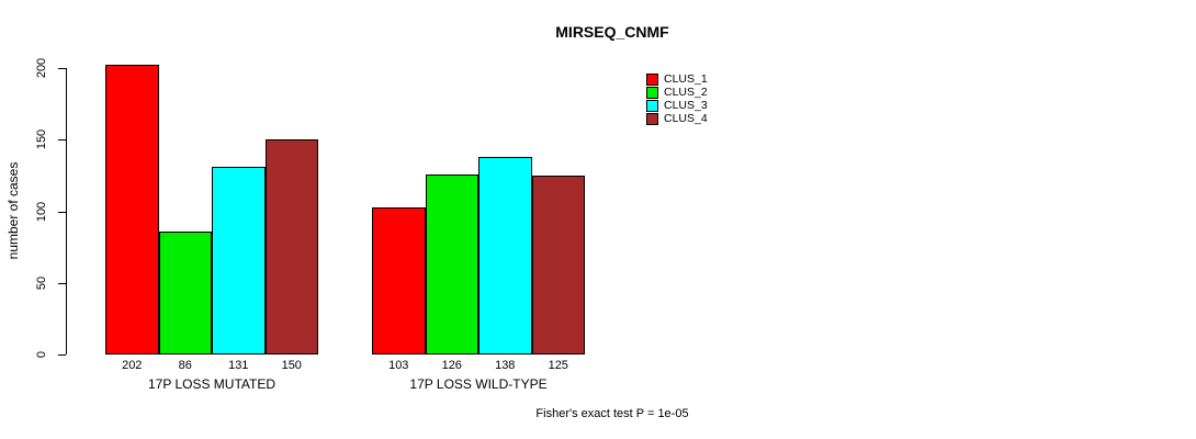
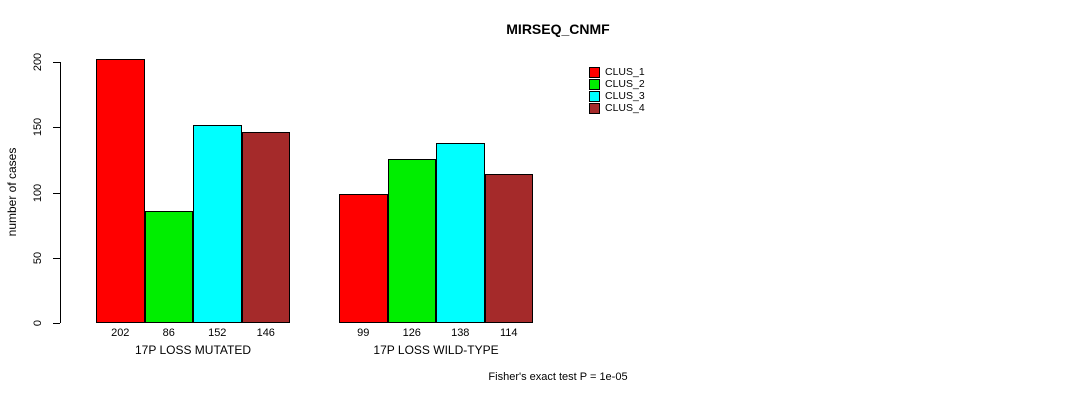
CLUS_3/17P LOSS MUTATED: 131 -> 152
CLUS_4/17P LOSS MUTATED: 150 -> 146
CLUS_1/17P LOSS WILD-TYPE: 103 -> 99
CLUS_4/17P LOSS WILD-TYPE: 125 -> 114
